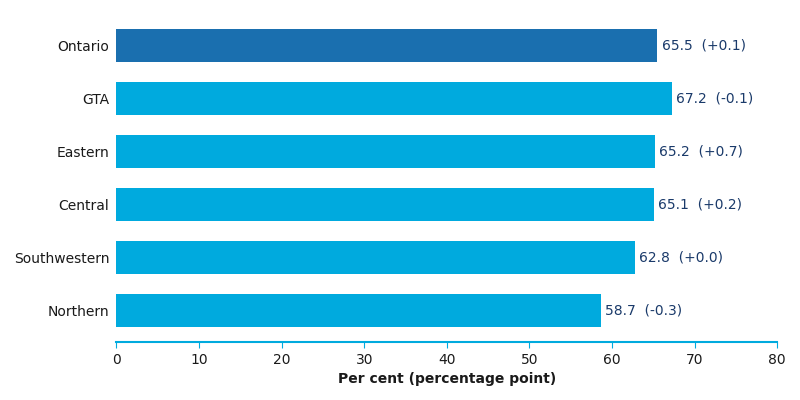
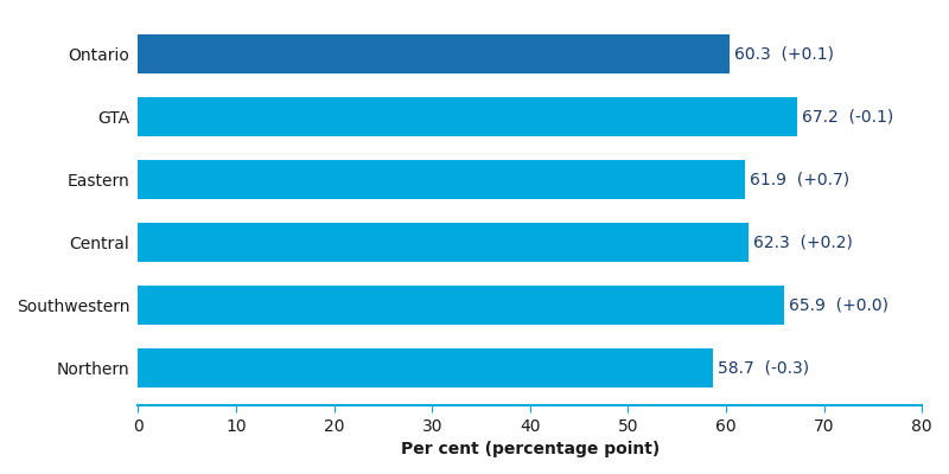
Ontario: 65.5 -> 60.3
Eastern: 65.2 -> 61.9
Central: 65.1 -> 62.3
Southwestern: 62.8 -> 65.9
